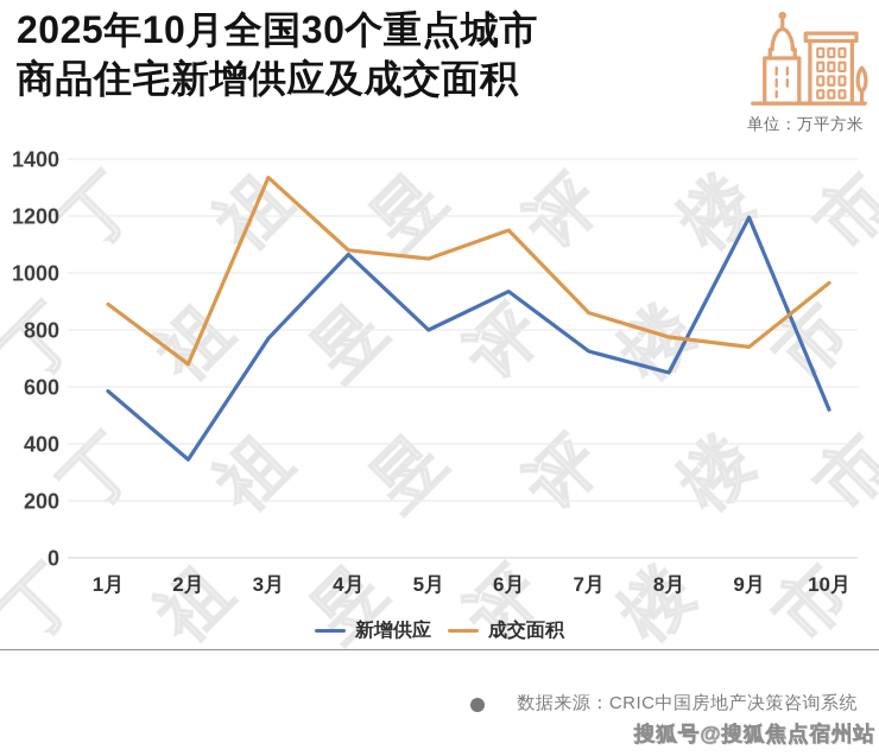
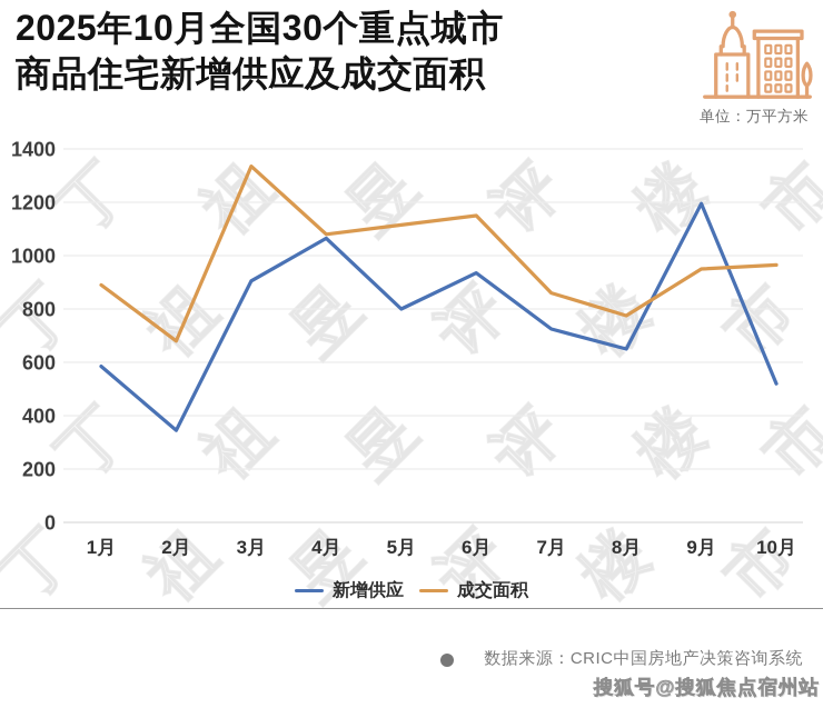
新增供应/3月: 770 -> 900
成交面积/5月: 1050 -> 1120
成交面积/9月: 740 -> 950
